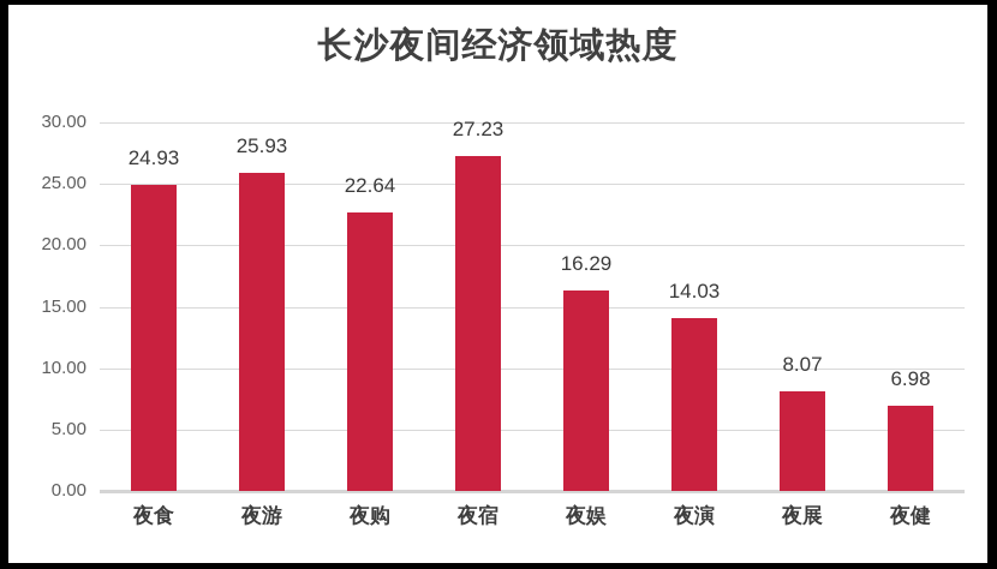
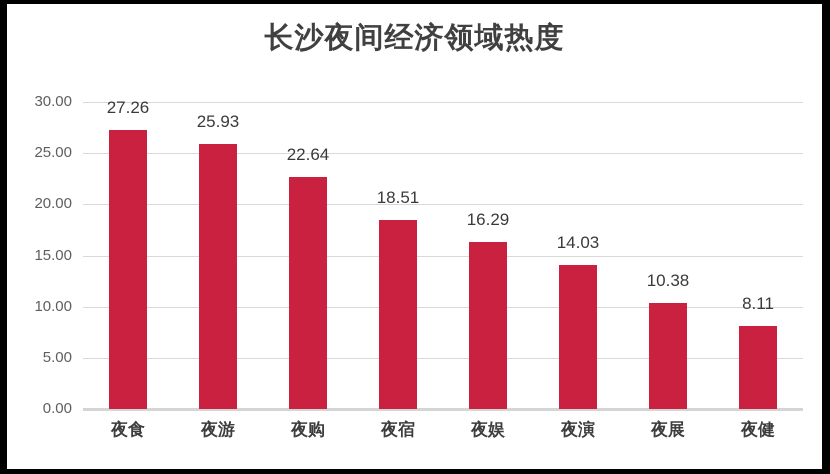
夜食: 24.93 -> 27.26
夜宿: 27.23 -> 18.51
夜展: 8.07 -> 10.38
夜健: 6.98 -> 8.11
